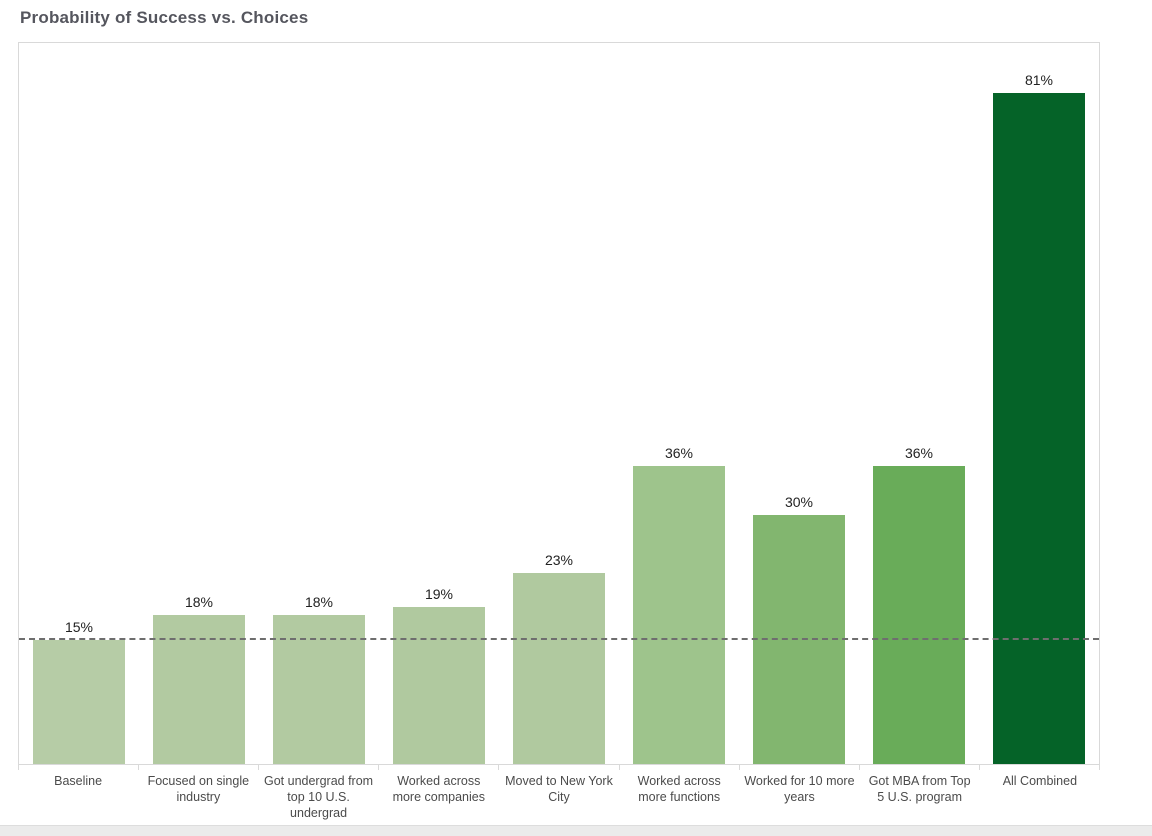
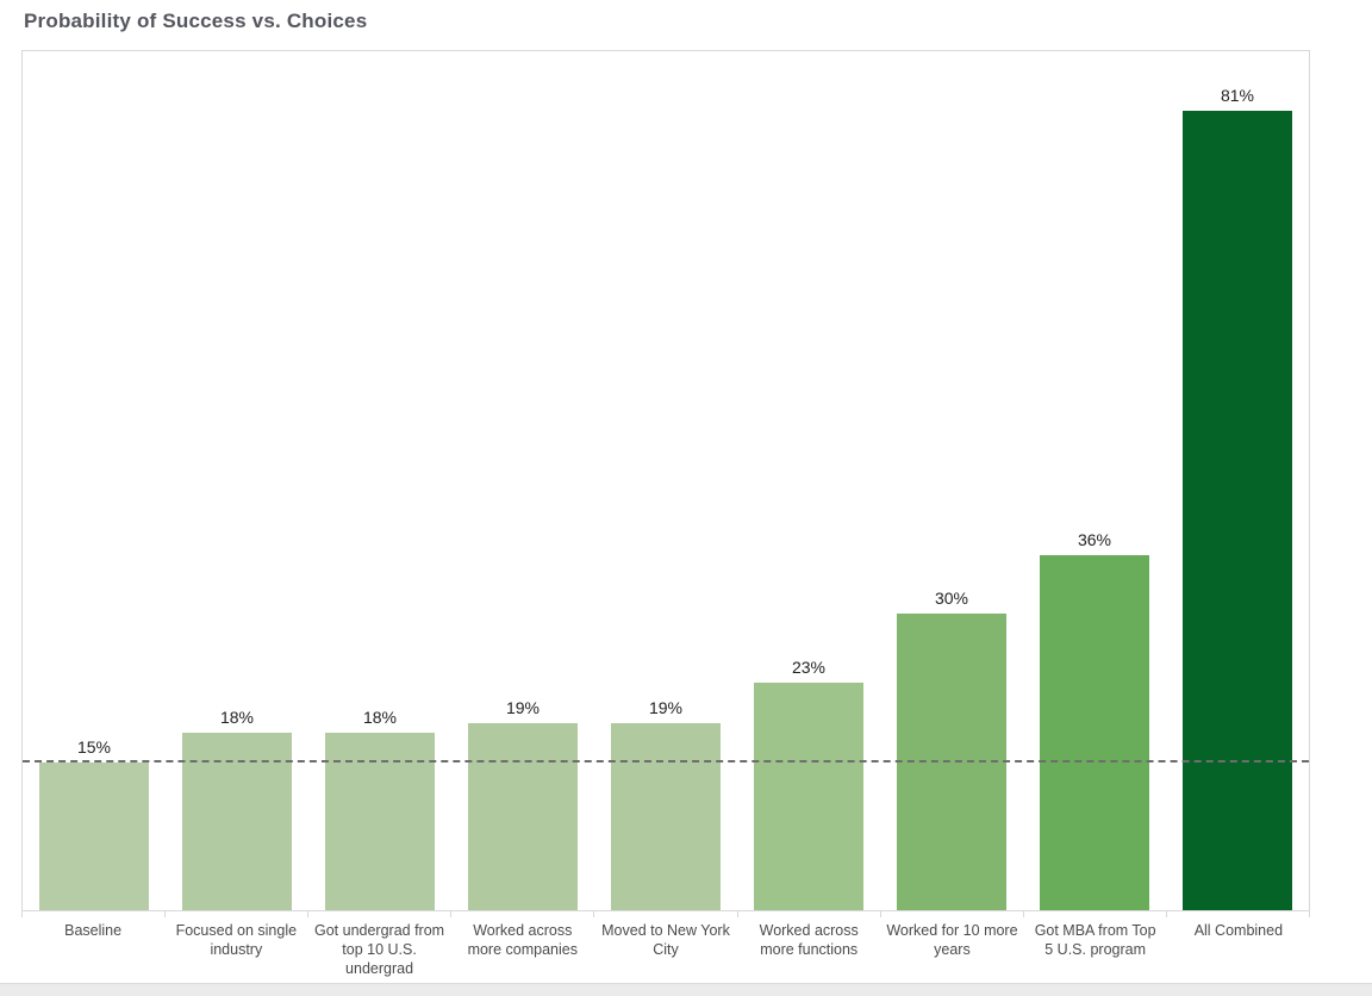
Moved to New York City: 23% -> 19%
Worked across more functions: 36% -> 23%
